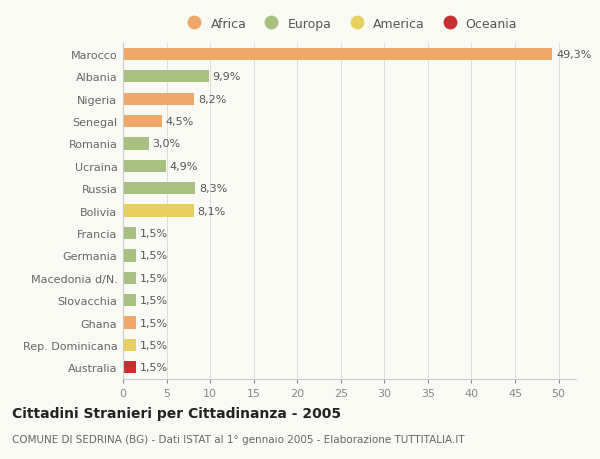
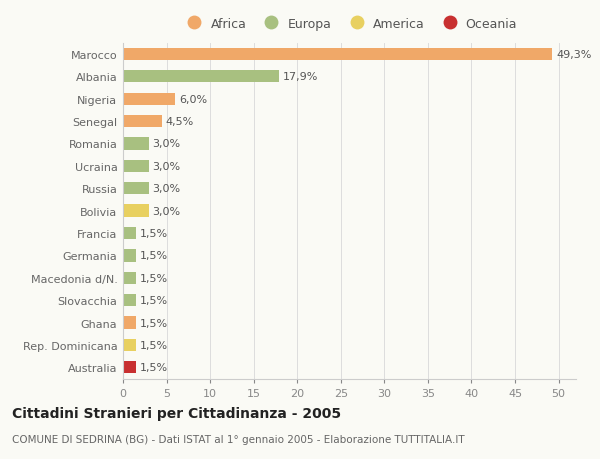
Albania: 9,9% -> 17,9%
Nigeria: 8,2% -> 6,0%
Ucraina: 4,9% -> 3,0%
Russia: 8,3% -> 3,0%
Bolivia: 8,1% -> 3,0%
